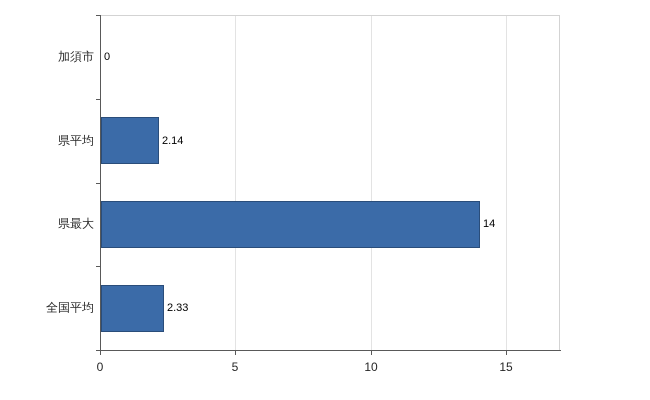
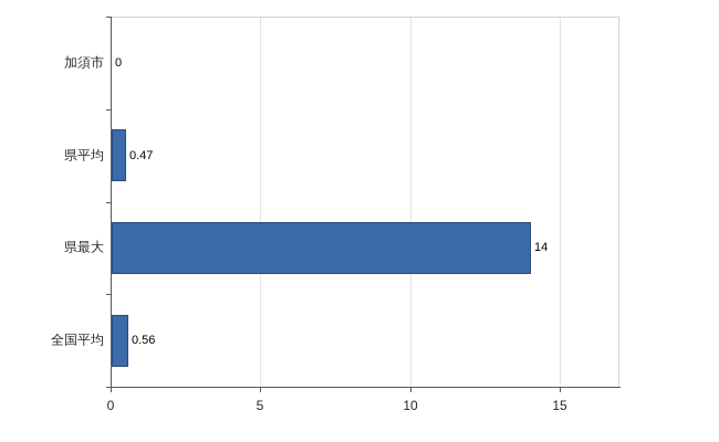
県平均: 2.14 -> 0.47
全国平均: 2.33 -> 0.56
